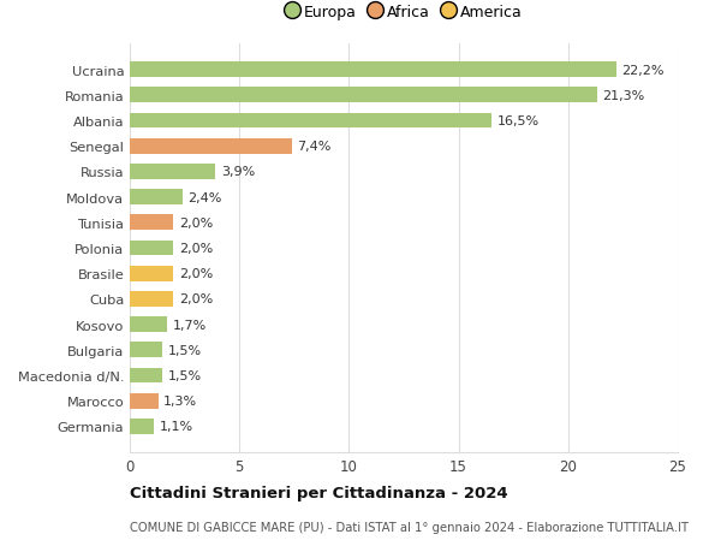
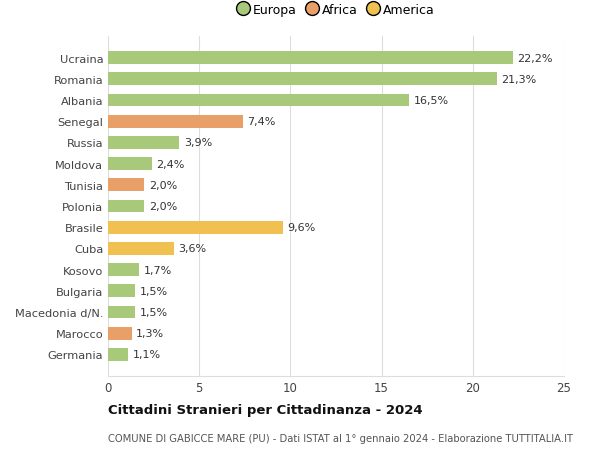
Brasile: 2,0% -> 9,6%
Cuba: 2,0% -> 3,6%
